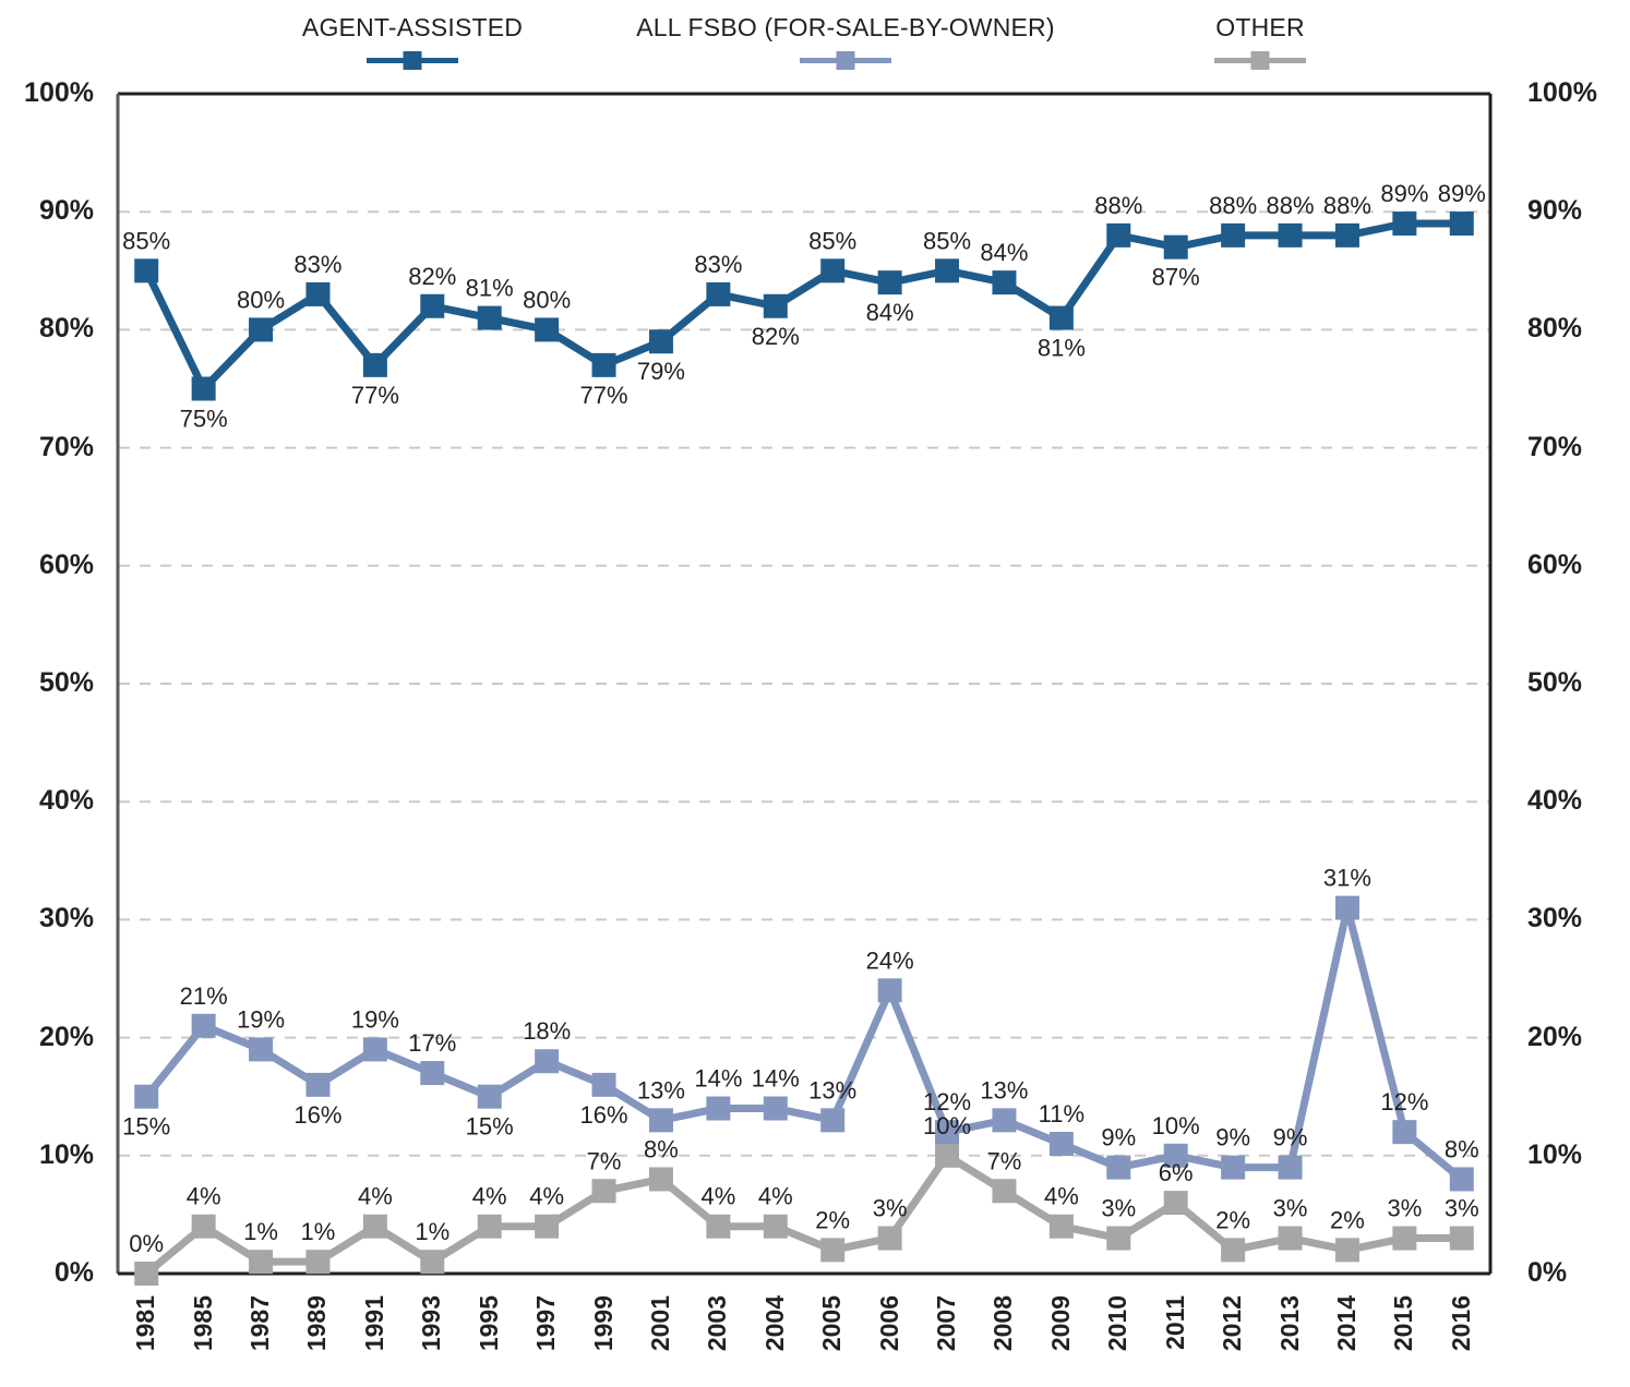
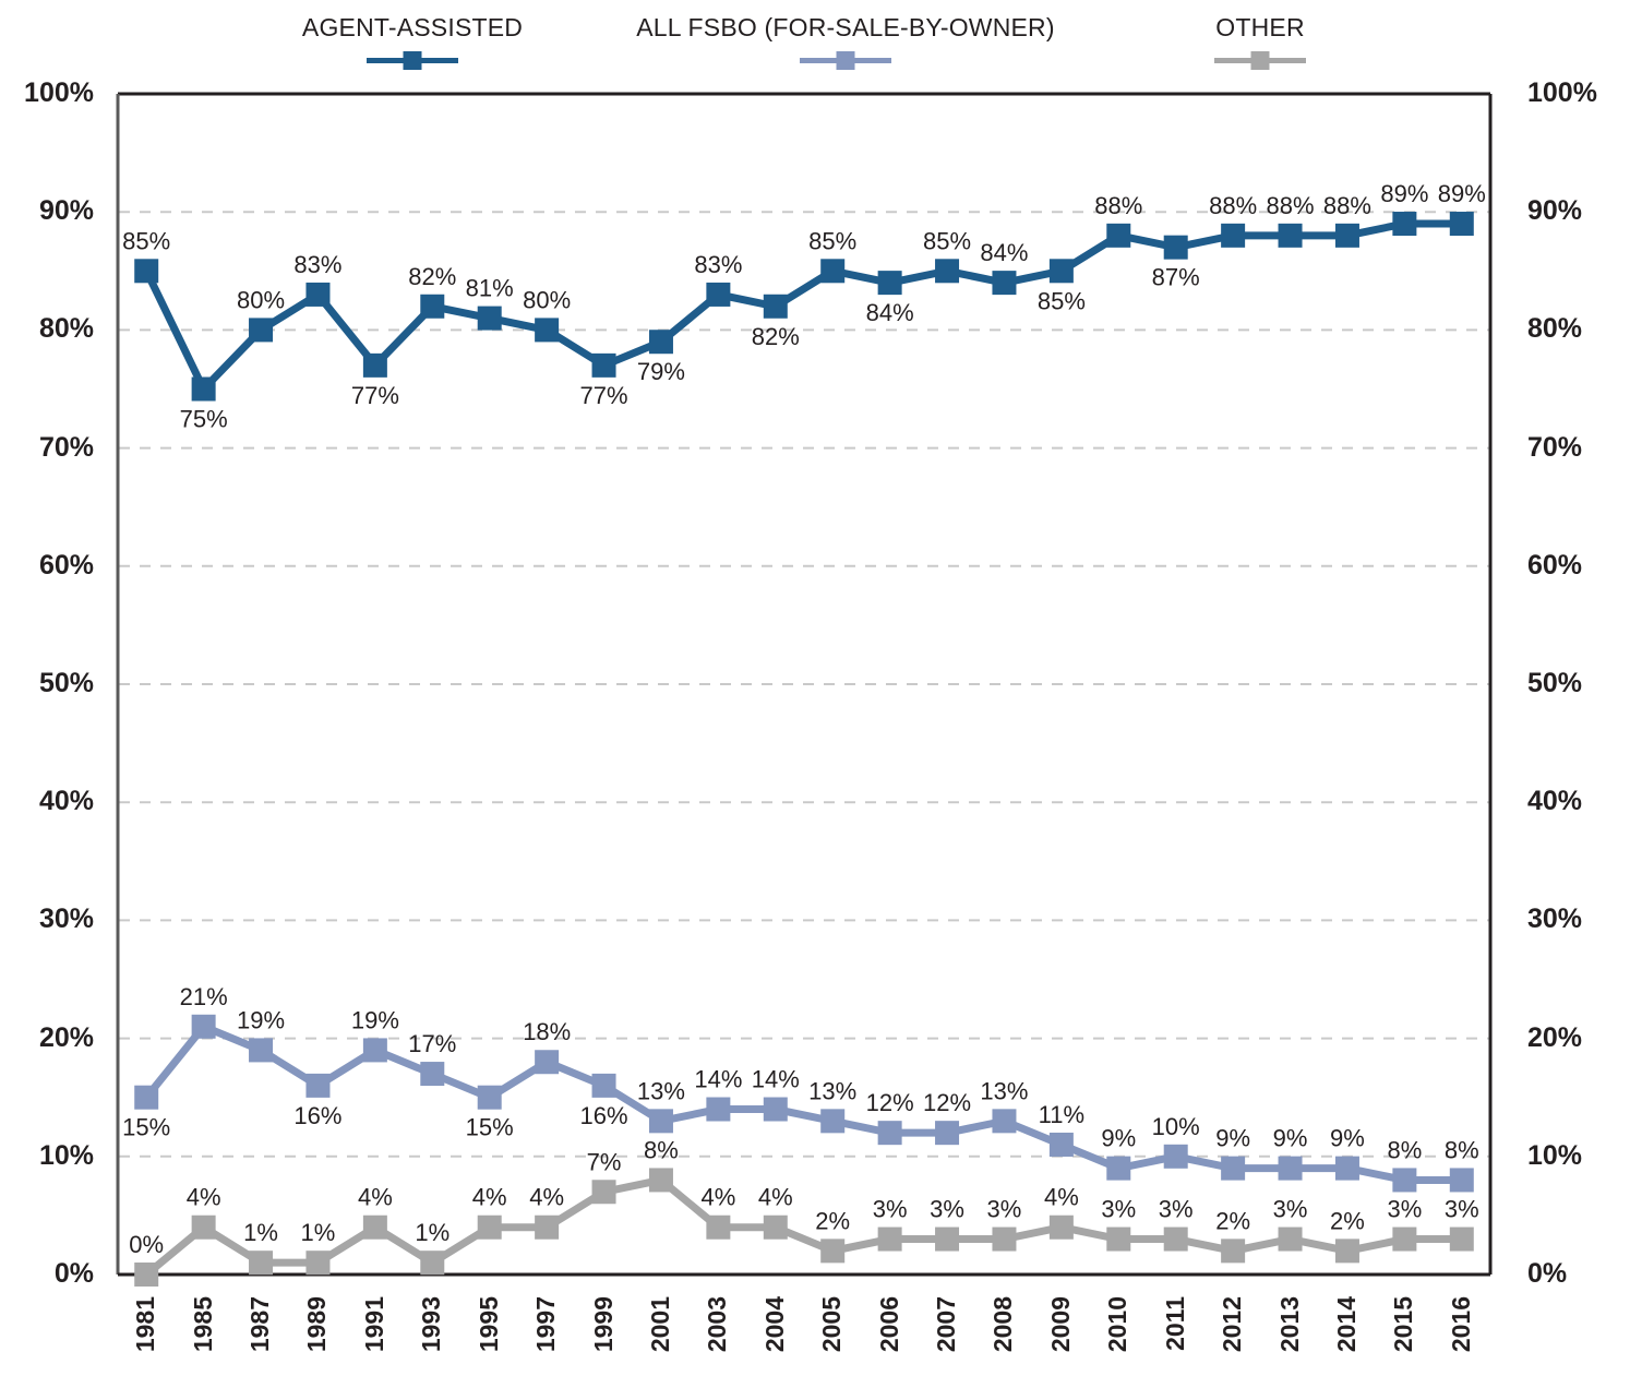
ALL FSBO (FOR-SALE-BY-OWNER)/2006: 24% -> 12%
OTHER/2007: 10% -> 3%
OTHER/2008: 7% -> 3%
AGENT-ASSISTED/2009: 81% -> 85%
OTHER/2011: 6% -> 3%
ALL FSBO (FOR-SALE-BY-OWNER)/2014: 31% -> 9%
ALL FSBO (FOR-SALE-BY-OWNER)/2015: 12% -> 8%
